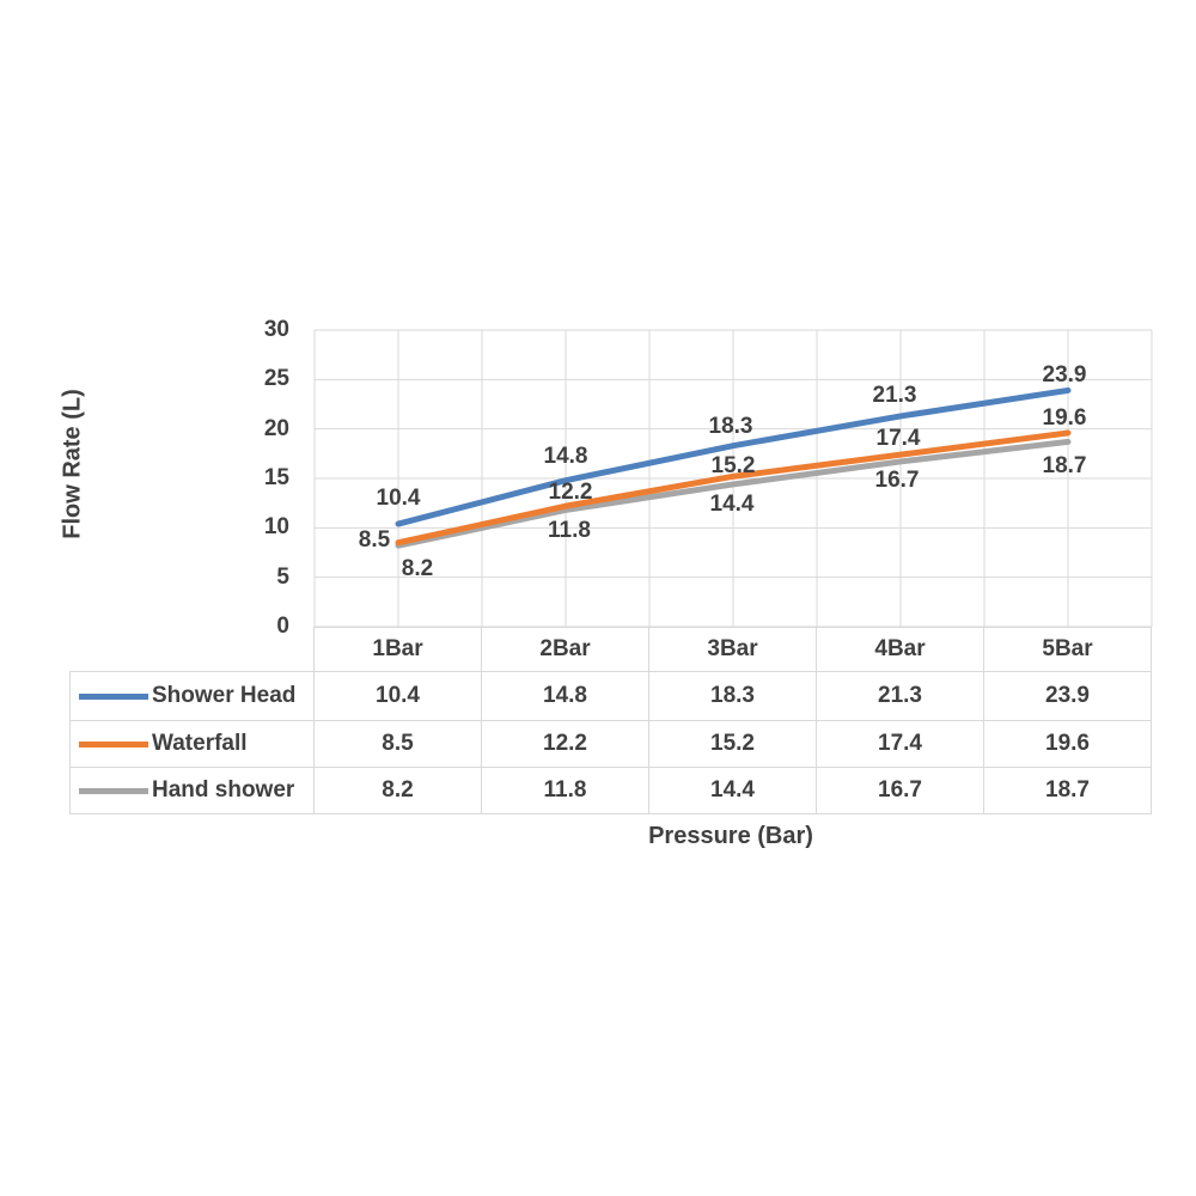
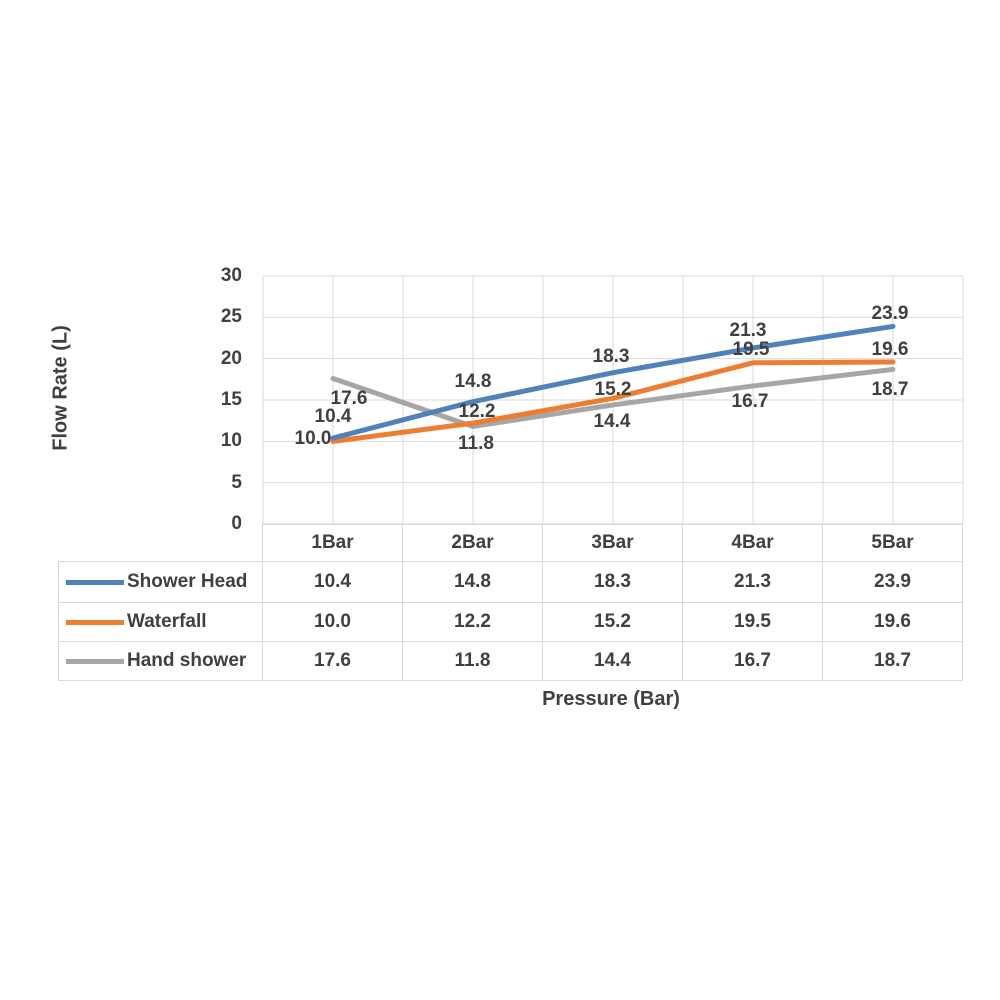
Waterfall/1Bar: 8.5 -> 10.0
Hand shower/1Bar: 8.2 -> 17.6
Waterfall/4Bar: 17.4 -> 19.5
